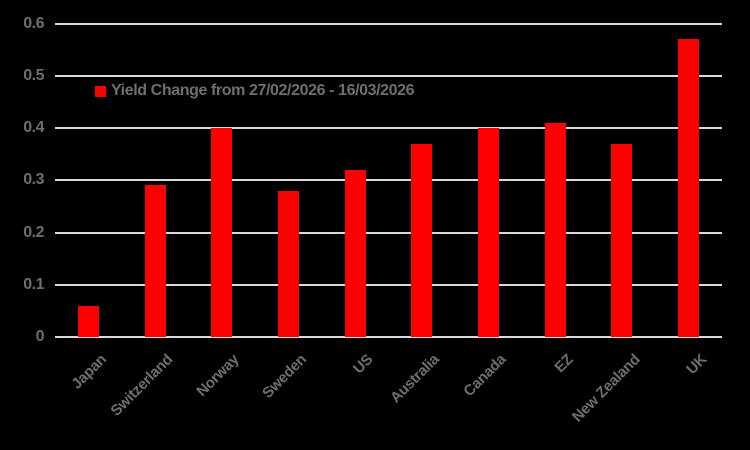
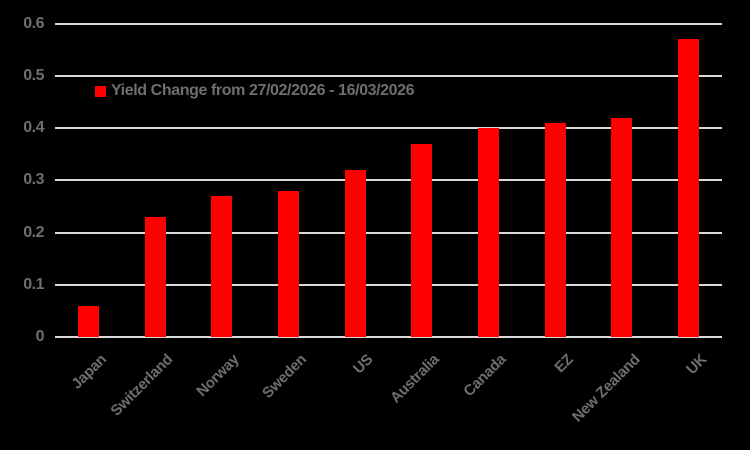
Switzerland: 0.29 -> 0.23
Norway: 0.40 -> 0.27
New Zealand: 0.37 -> 0.42
